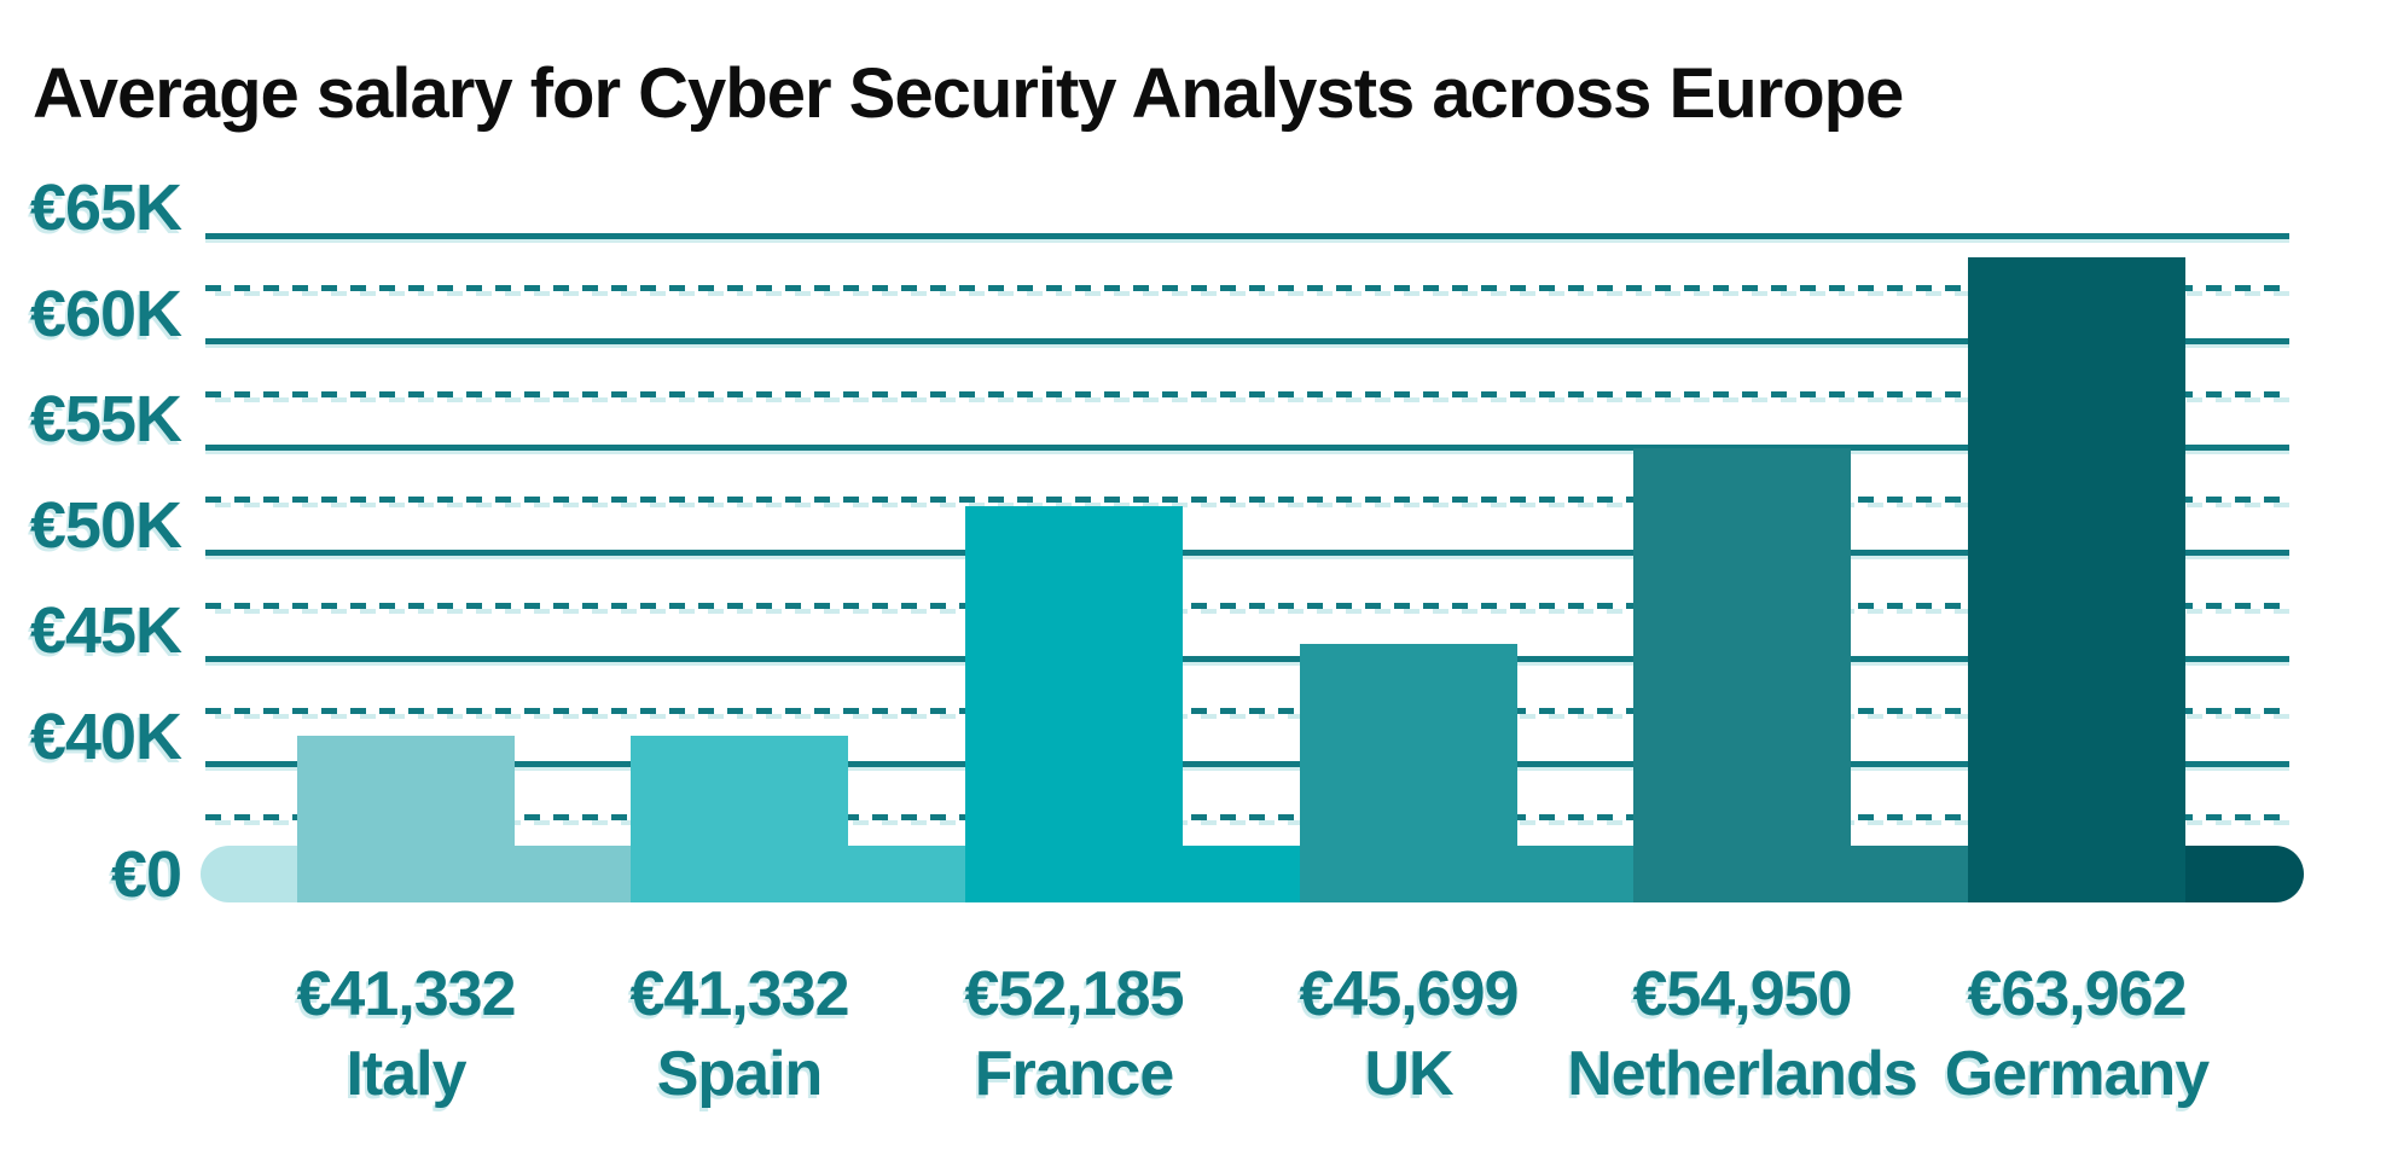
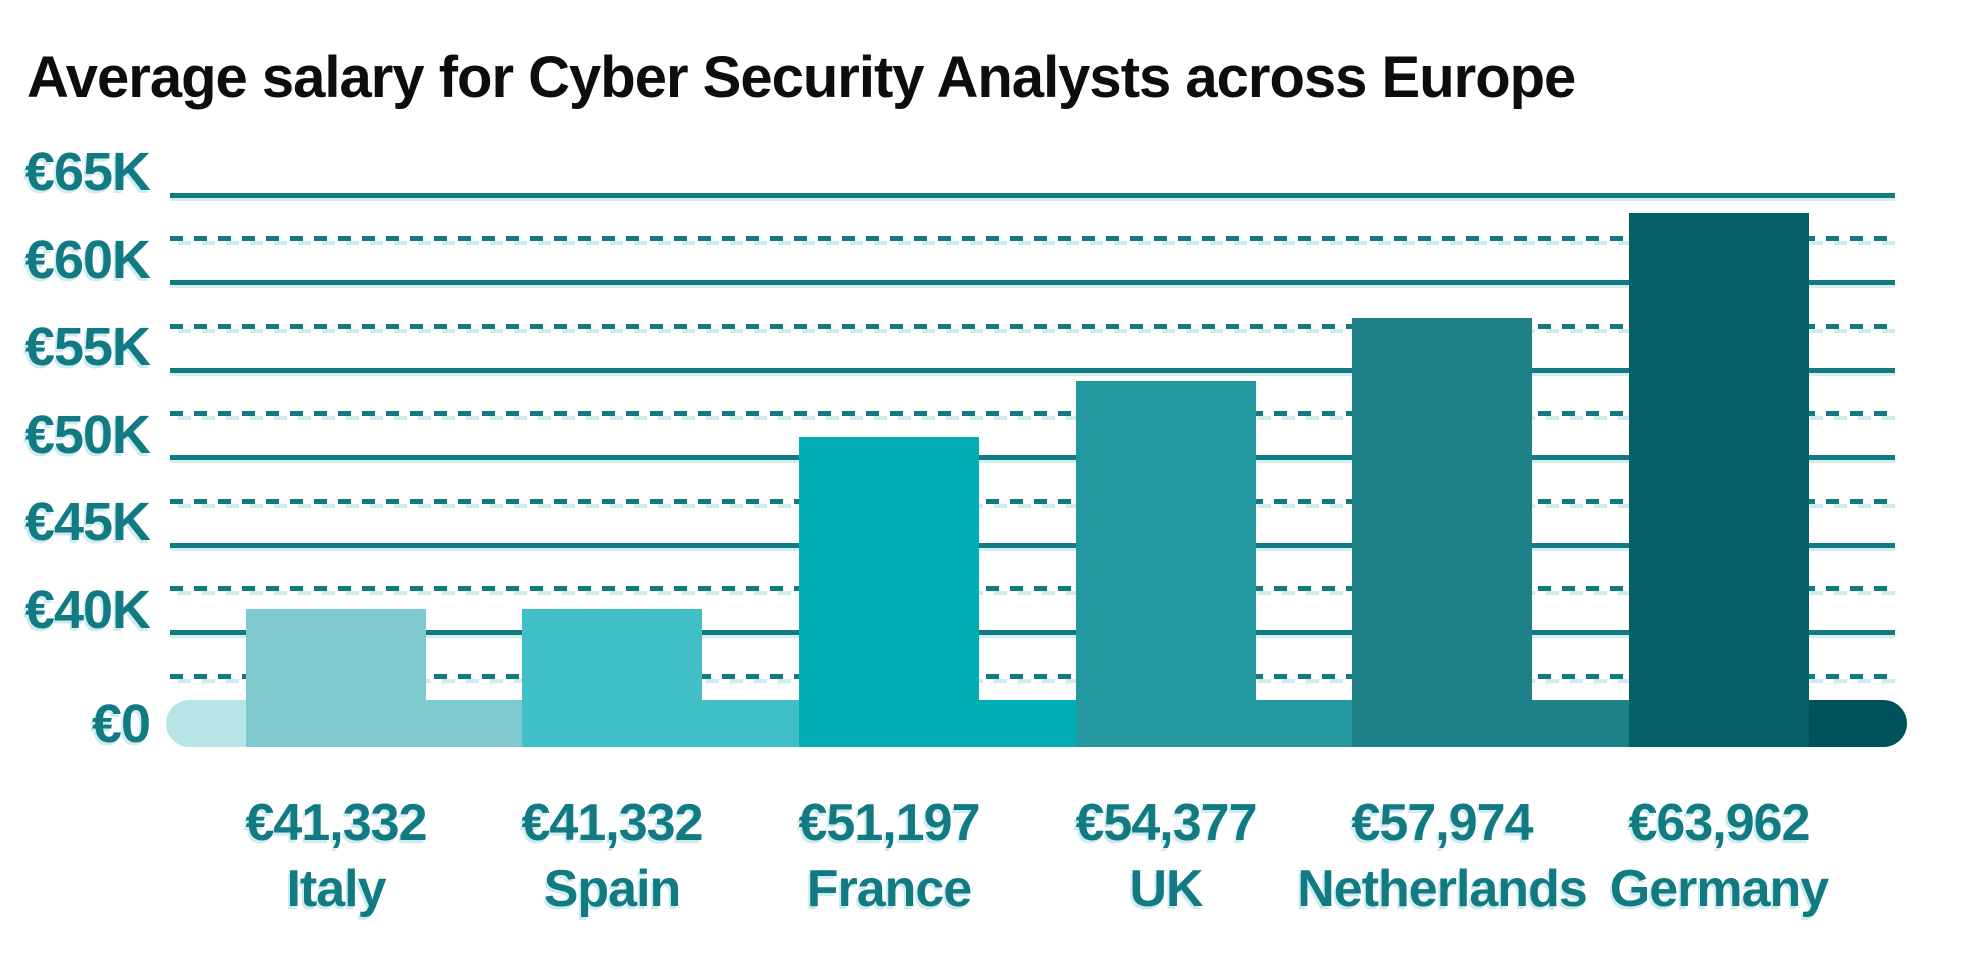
France: €52,185 -> €51,197
UK: €45,699 -> €54,377
Netherlands: €54,950 -> €57,974
